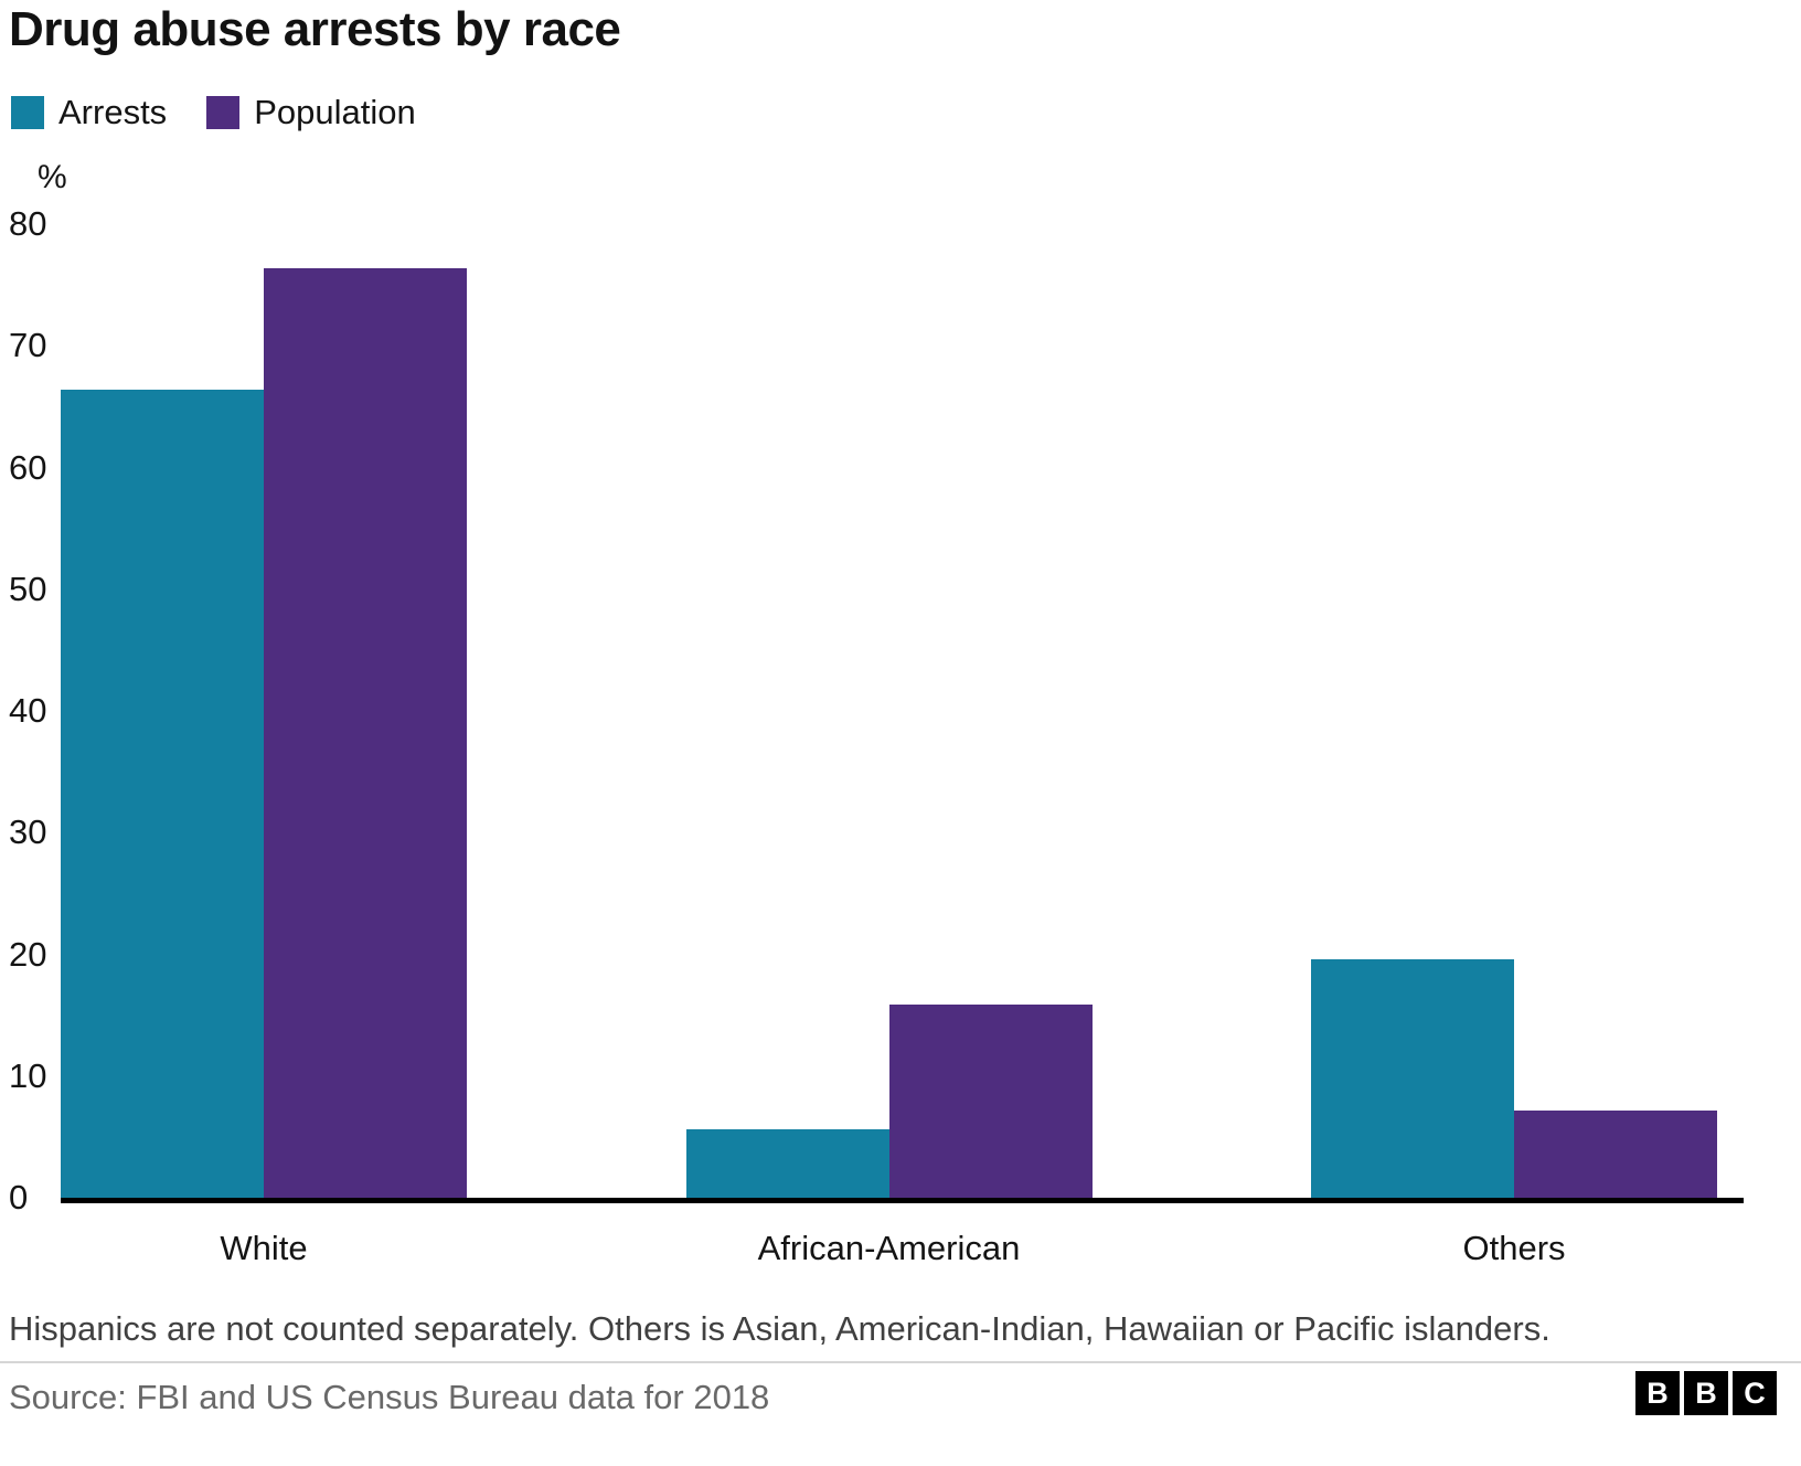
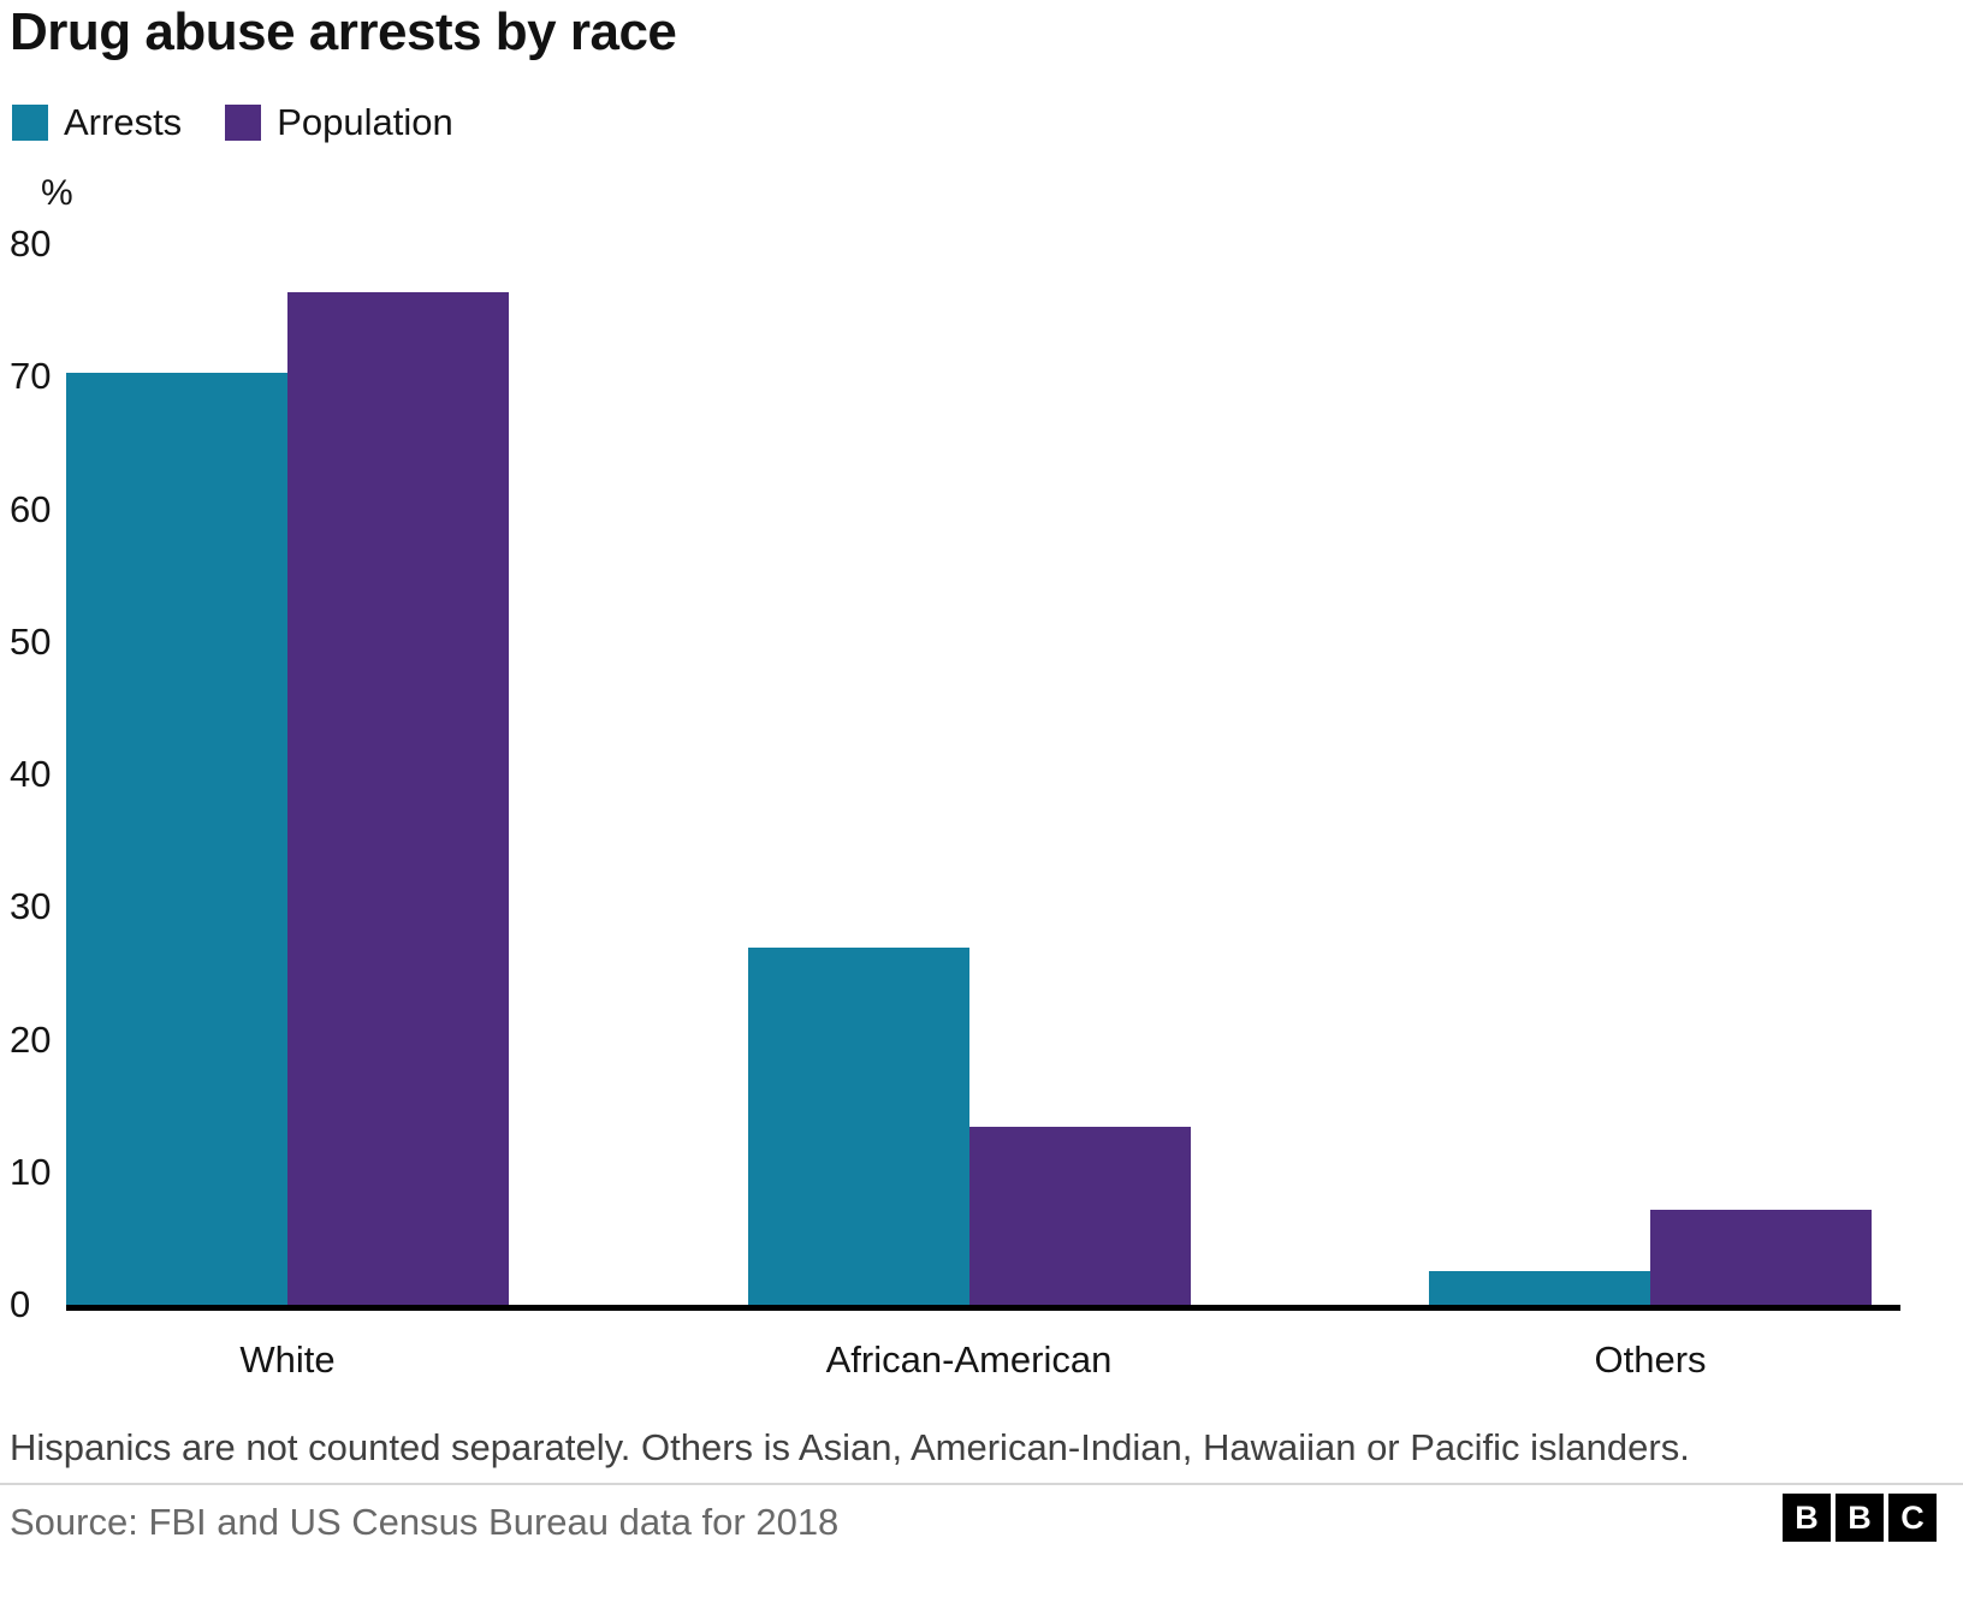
Arrests/White: 66.4 -> 70.3
Arrests/African-American: 5.6 -> 26.9
Population/African-American: 15.9 -> 13.4
Arrests/Others: 19.6 -> 2.5
